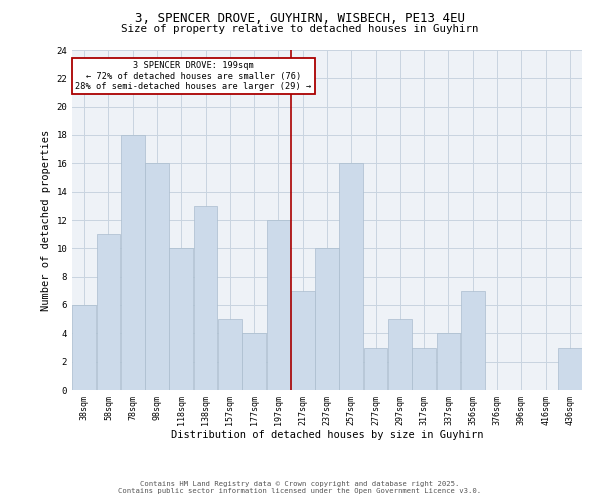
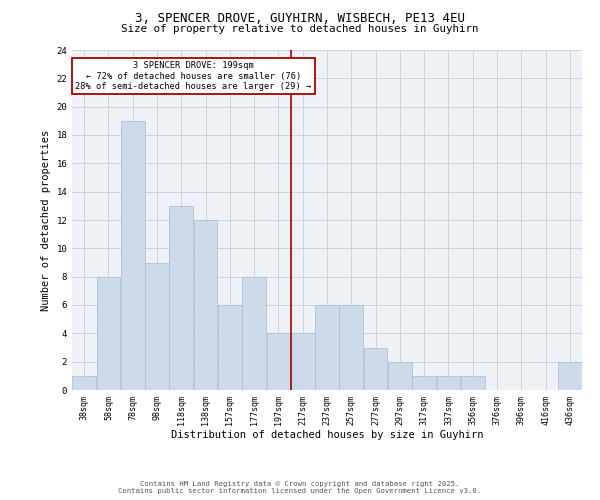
38sqm: 6 -> 1
58sqm: 11 -> 8
78sqm: 18 -> 19
98sqm: 16 -> 9
118sqm: 10 -> 13
138sqm: 13 -> 12
157sqm: 5 -> 6
177sqm: 4 -> 8
197sqm: 12 -> 4
217sqm: 7 -> 4
237sqm: 10 -> 6
257sqm: 16 -> 6
297sqm: 5 -> 2
317sqm: 3 -> 1
337sqm: 4 -> 1
356sqm: 7 -> 1
436sqm: 3 -> 2
